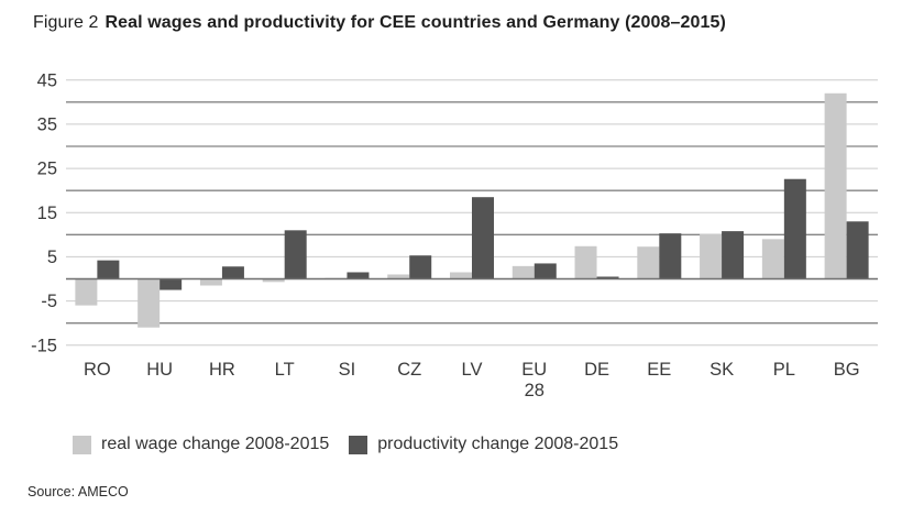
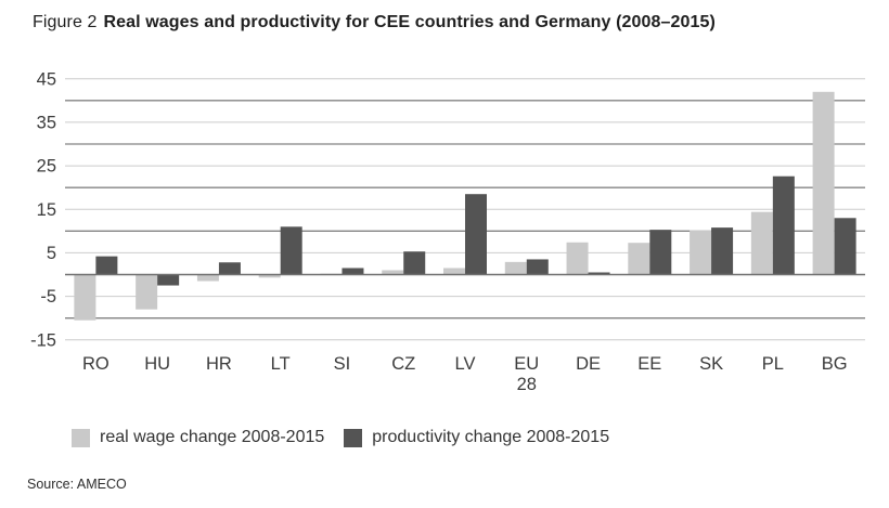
real wage change 2008-2015/RO: -6 -> -10
real wage change 2008-2015/HU: -11 -> -8
real wage change 2008-2015/PL: 9 -> 14
